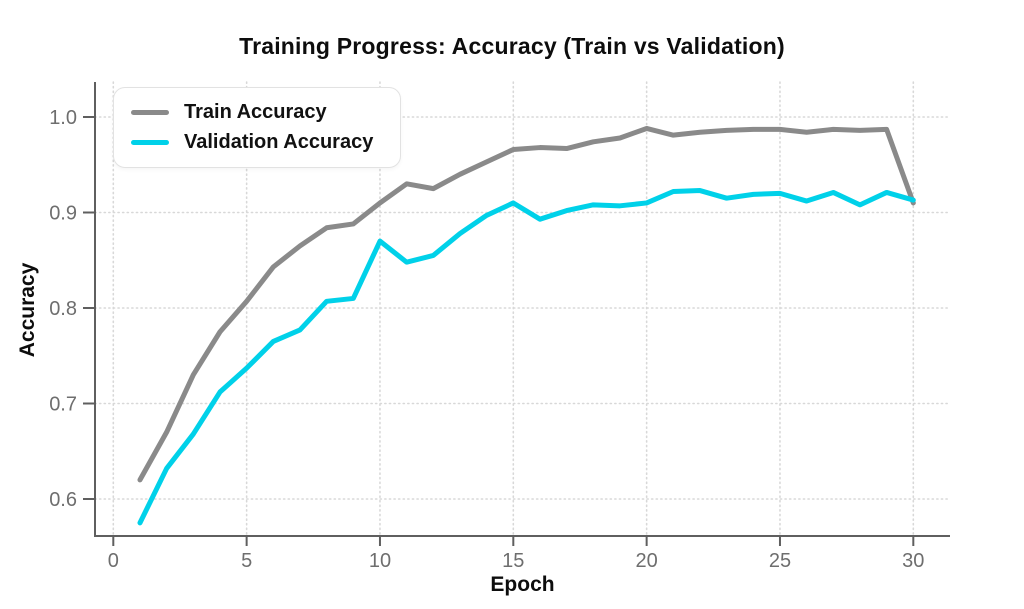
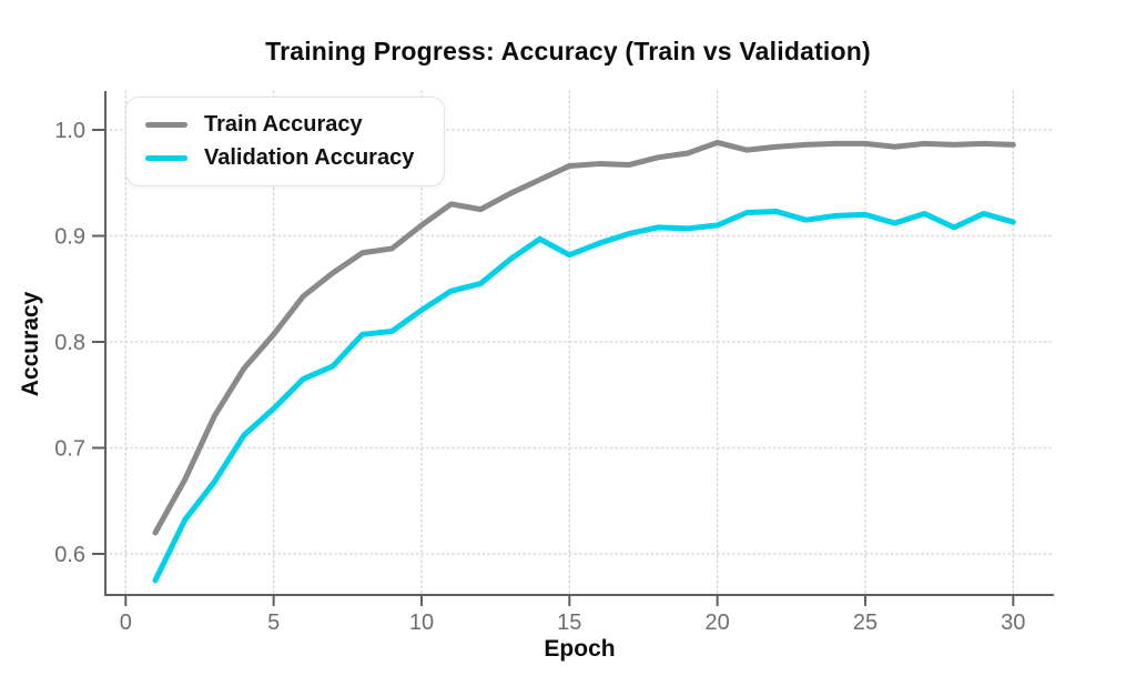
Validation Accuracy/10: 0.87 -> 0.83
Validation Accuracy/15: 0.91 -> 0.88
Train Accuracy/30: 0.91 -> 0.99
